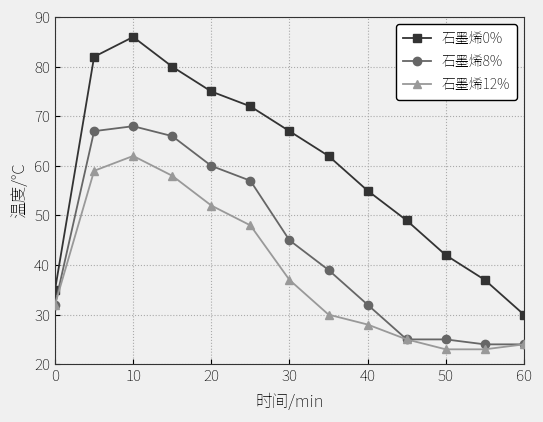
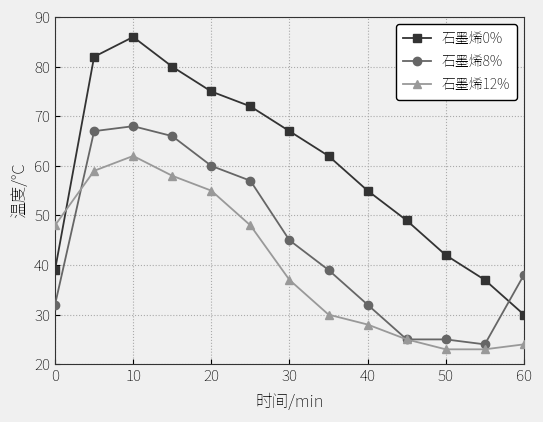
石墨烯0%/0: 35 -> 39
石墨烯12%/0: 32 -> 48
石墨烯12%/20: 52 -> 55
石墨烯8%/60: 24 -> 38
